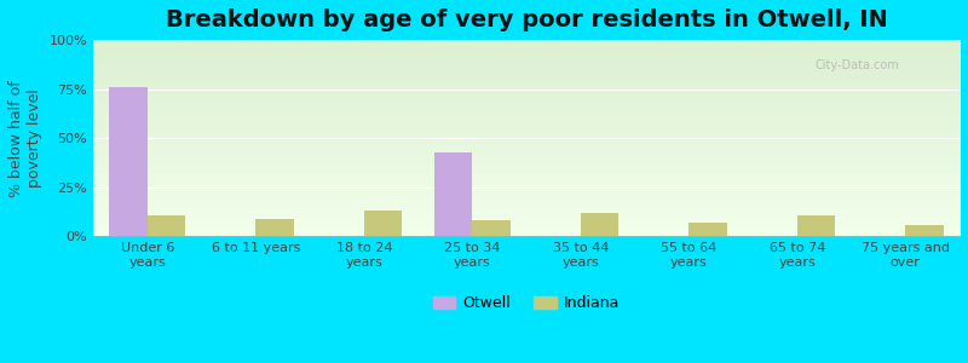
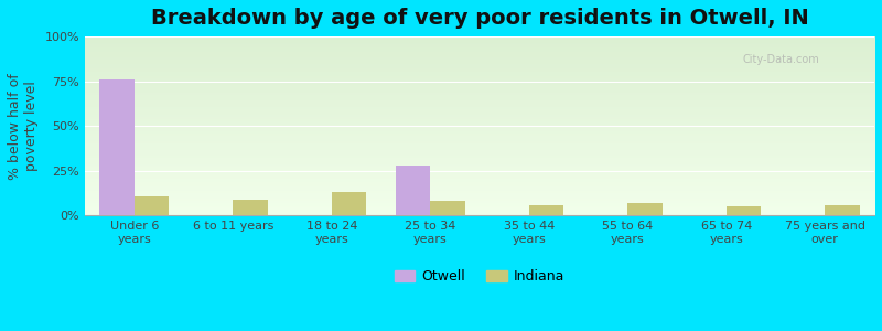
Otwell/25 to 34 years: 43% -> 28%
Indiana/35 to 44 years: 12% -> 6%
Indiana/65 to 74 years: 11% -> 5%
